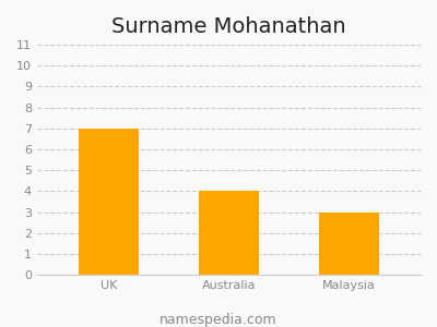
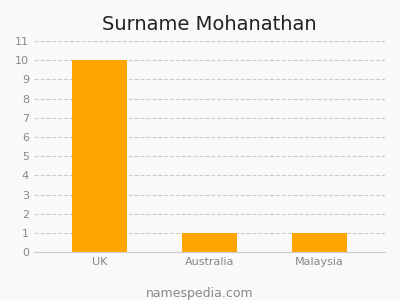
UK: 7 -> 10
Australia: 4 -> 1
Malaysia: 3 -> 1
